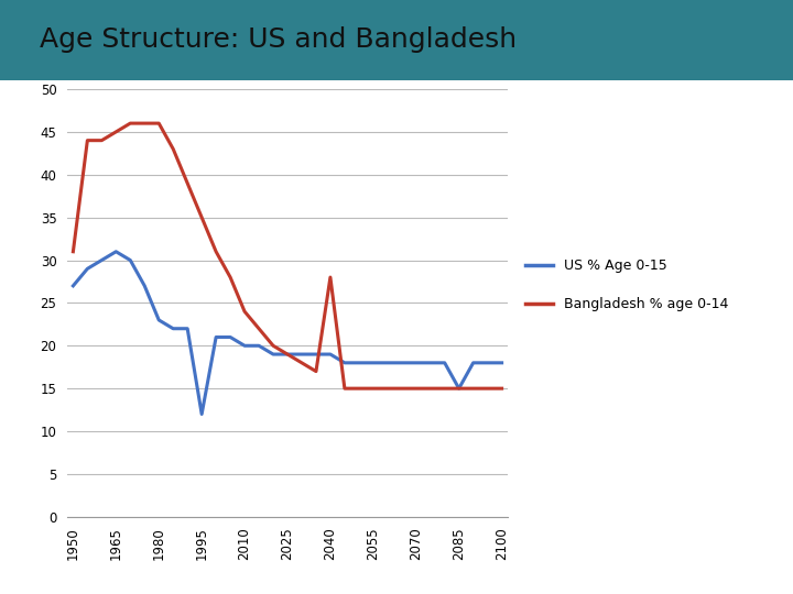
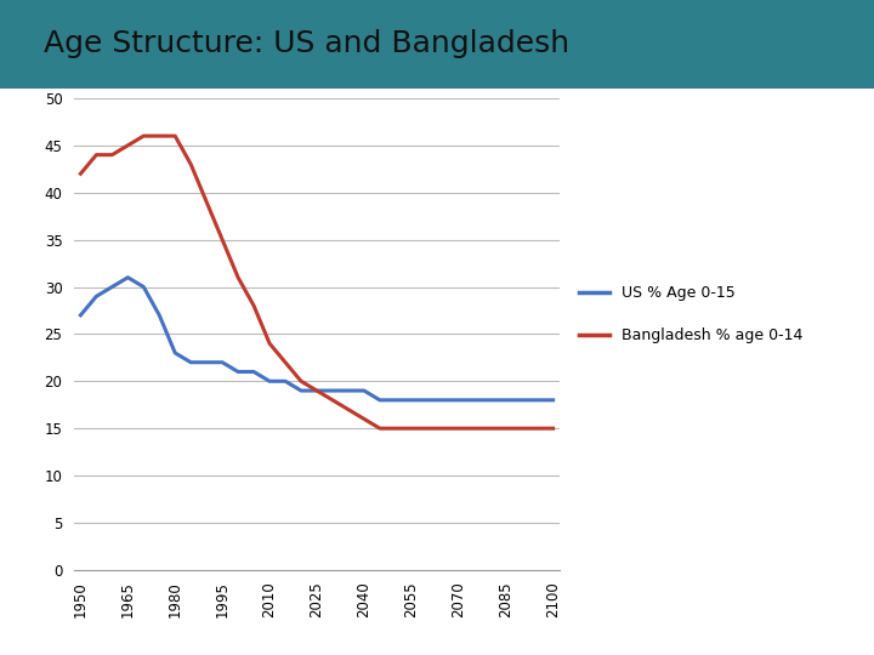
Bangladesh % age 0-14/1950: 31 -> 42
US % Age 0-15/1995: 12 -> 22
Bangladesh % age 0-14/2040: 28 -> 16
US % Age 0-15/2085: 15 -> 18
